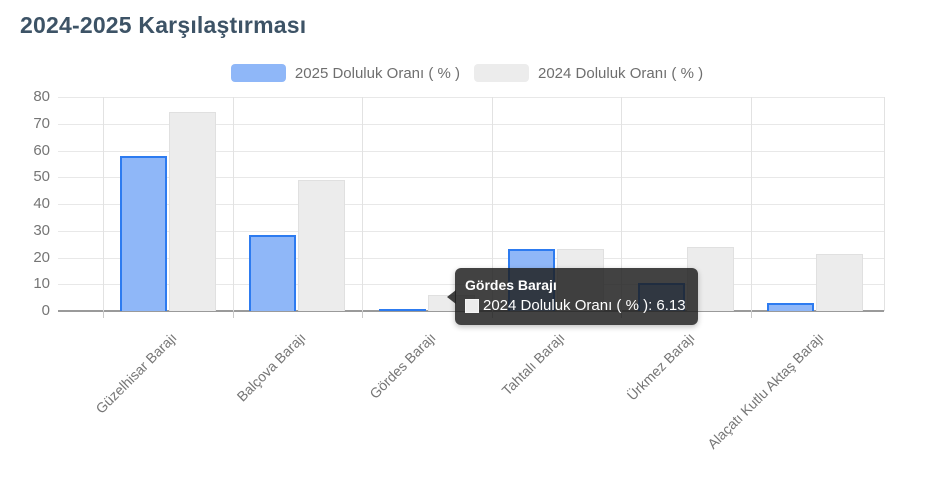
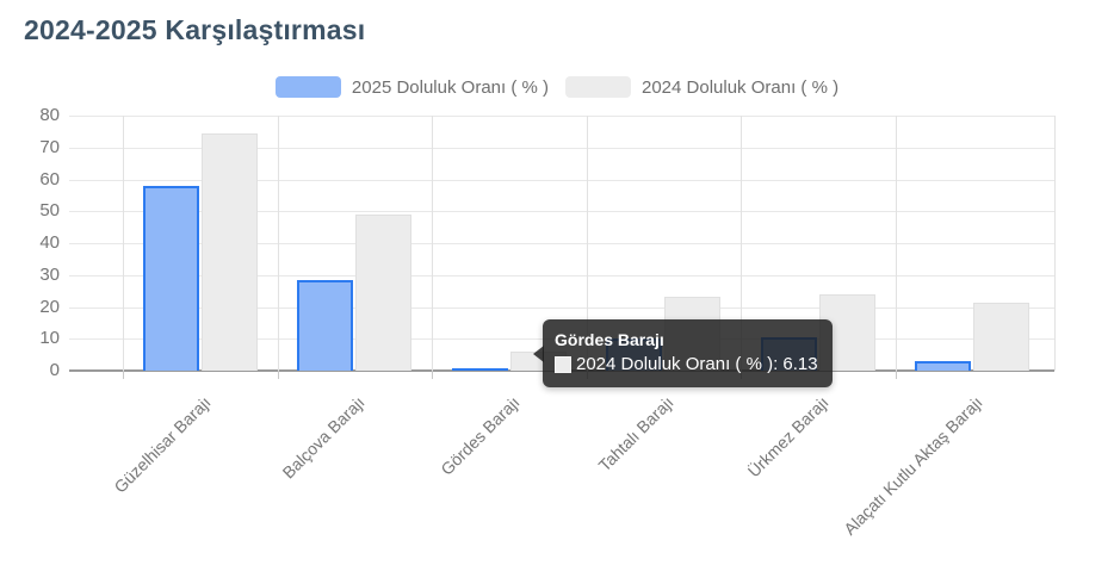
2025 Doluluk Oranı ( % )/Tahtalı Barajı: 23 -> 10
